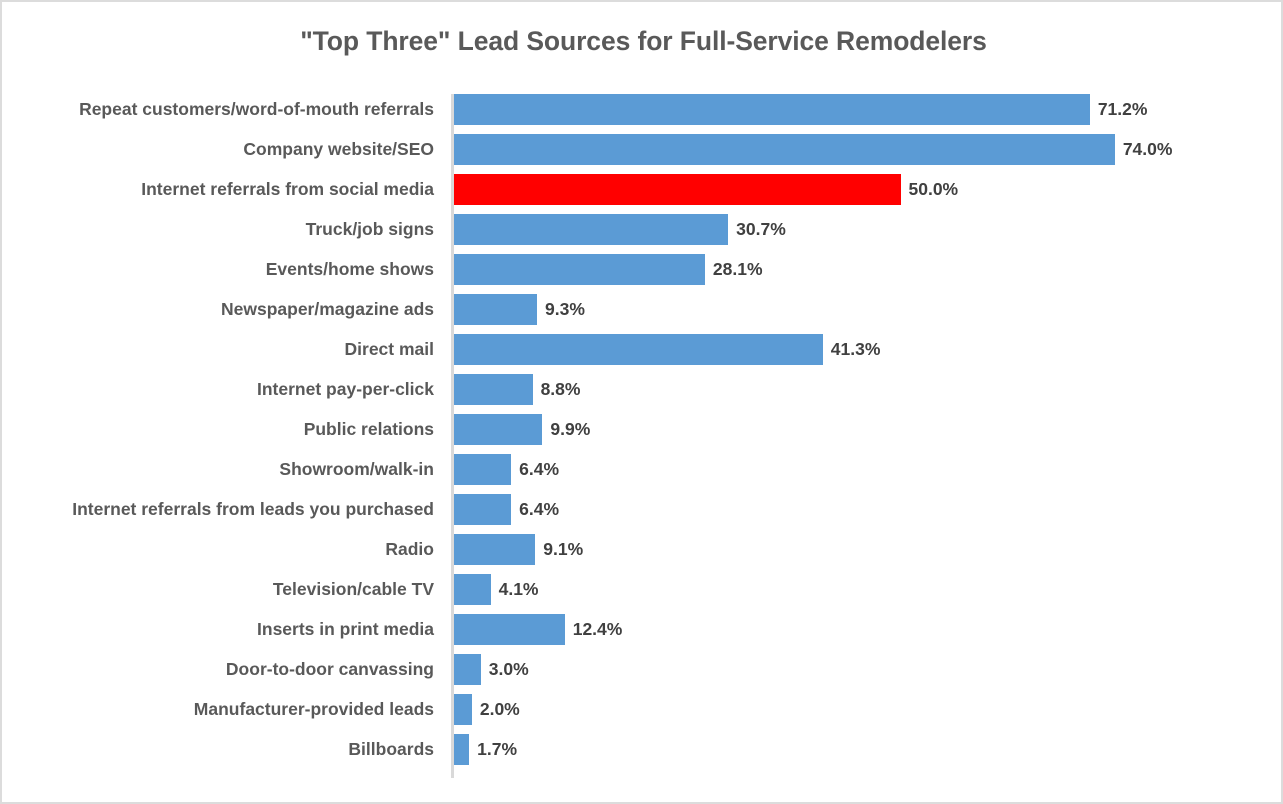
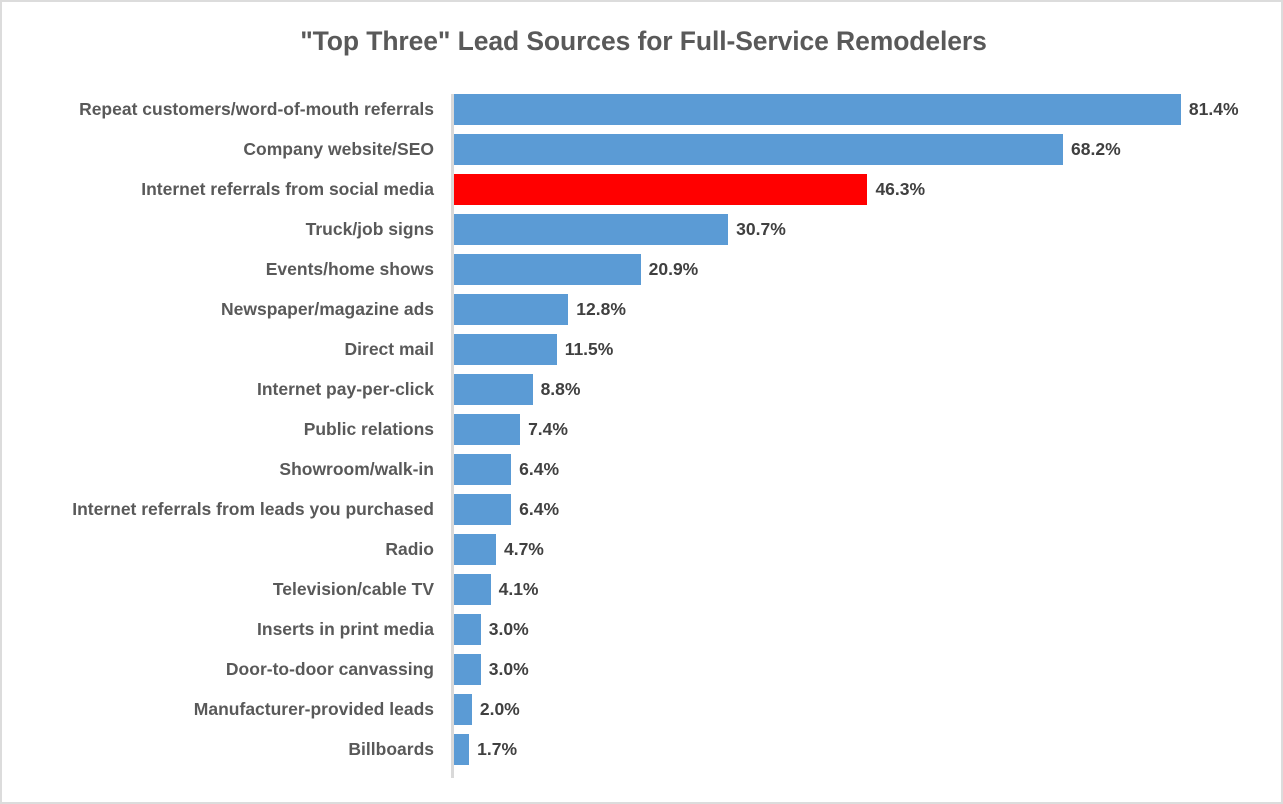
Repeat customers/word-of-mouth referrals: 71.2% -> 81.4%
Company website/SEO: 74.0% -> 68.2%
Internet referrals from social media: 50.0% -> 46.3%
Events/home shows: 28.1% -> 20.9%
Newspaper/magazine ads: 9.3% -> 12.8%
Direct mail: 41.3% -> 11.5%
Public relations: 9.9% -> 7.4%
Radio: 9.1% -> 4.7%
Inserts in print media: 12.4% -> 3.0%
